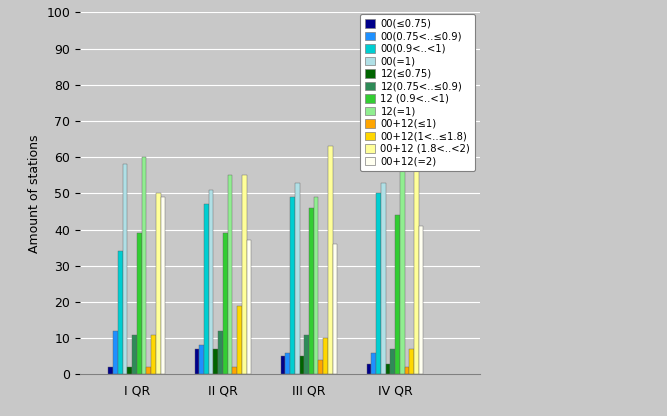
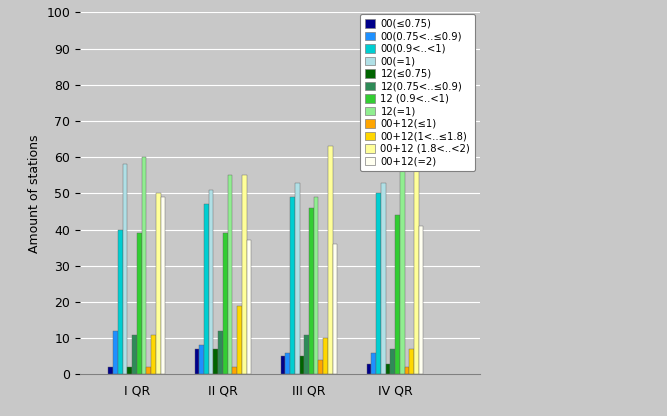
00(0.9<..<1)/I QR: 34 -> 40
